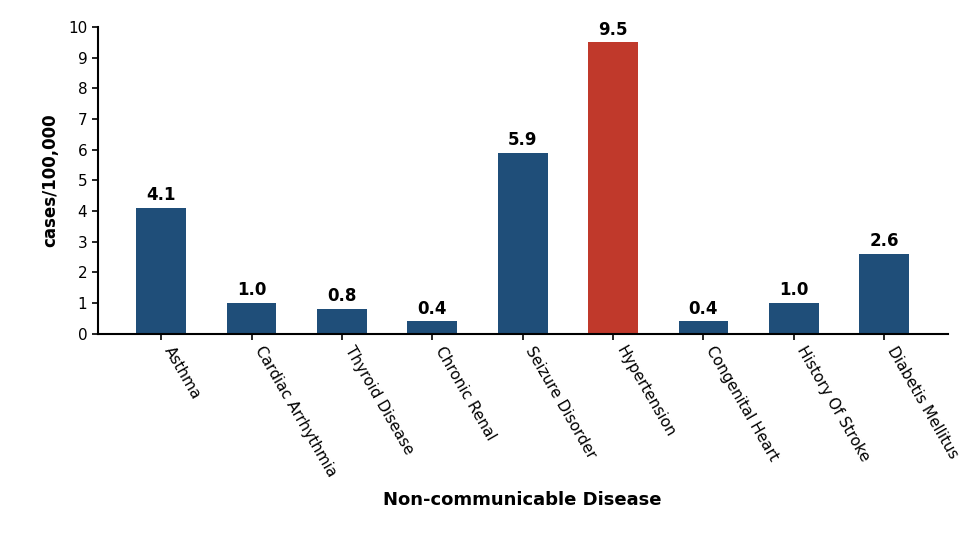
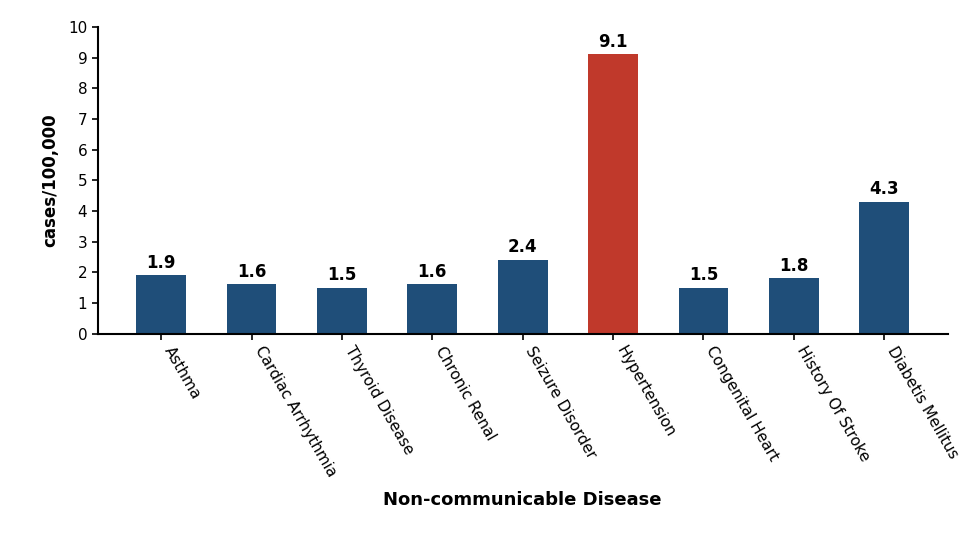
Asthma: 4.1 -> 1.9
Cardiac Arrhythmia: 1.0 -> 1.6
Thyroid Disease: 0.8 -> 1.5
Chronic Renal: 0.4 -> 1.6
Seizure Disorder: 5.9 -> 2.4
Hypertension: 9.5 -> 9.1
Congenital Heart: 0.4 -> 1.5
History Of Stroke: 1.0 -> 1.8
Diabetis Mellitus: 2.6 -> 4.3
